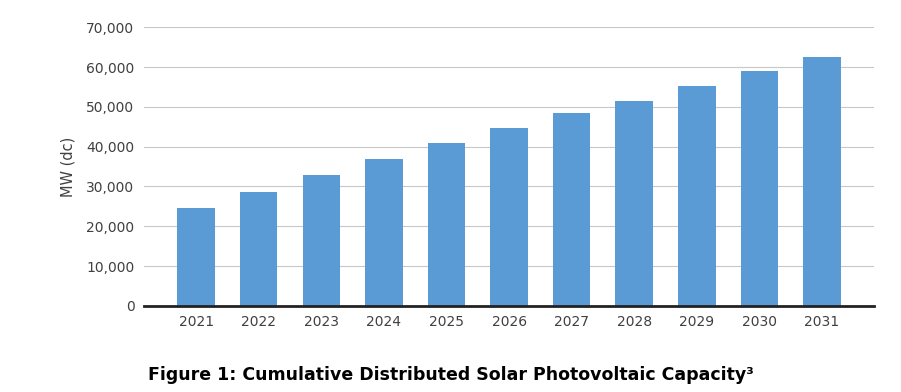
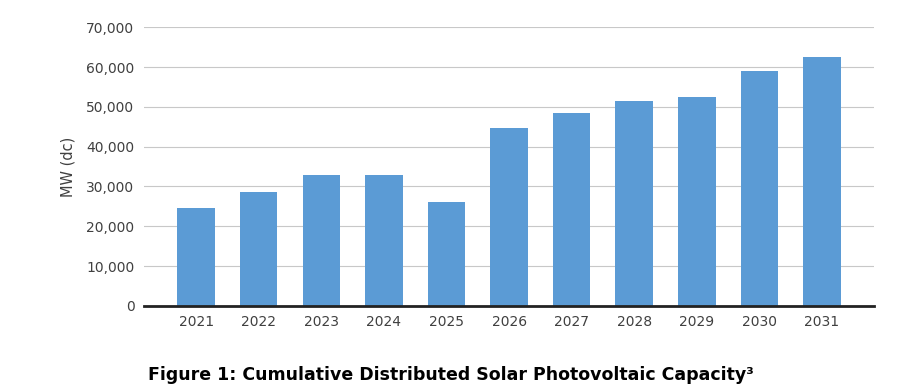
2024: 37,000 -> 33,000
2025: 41,000 -> 26,000
2029: 55,200 -> 52,500
